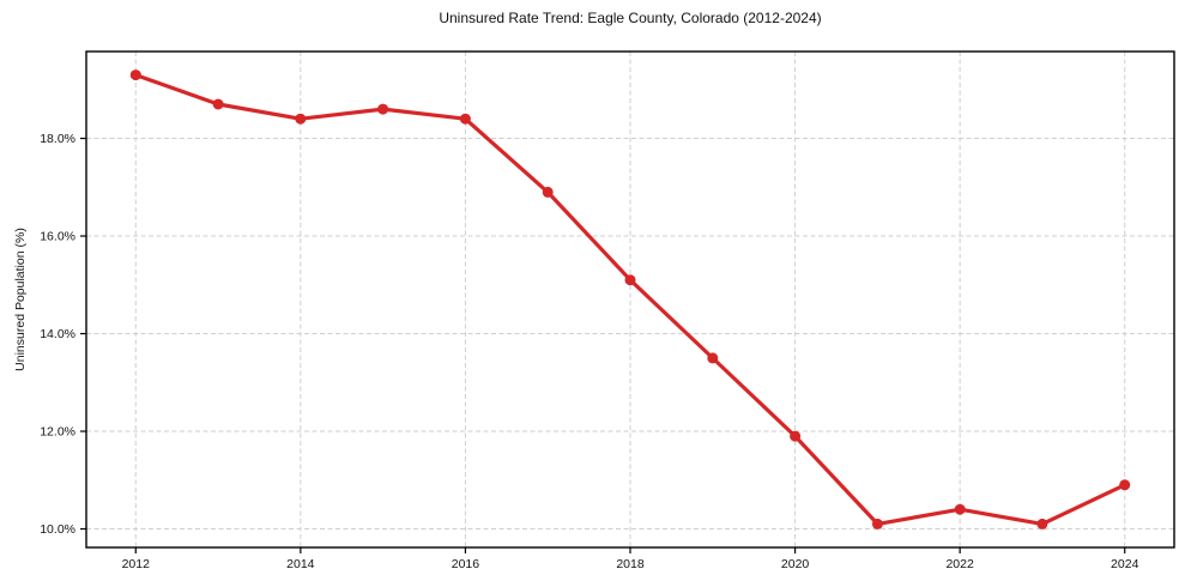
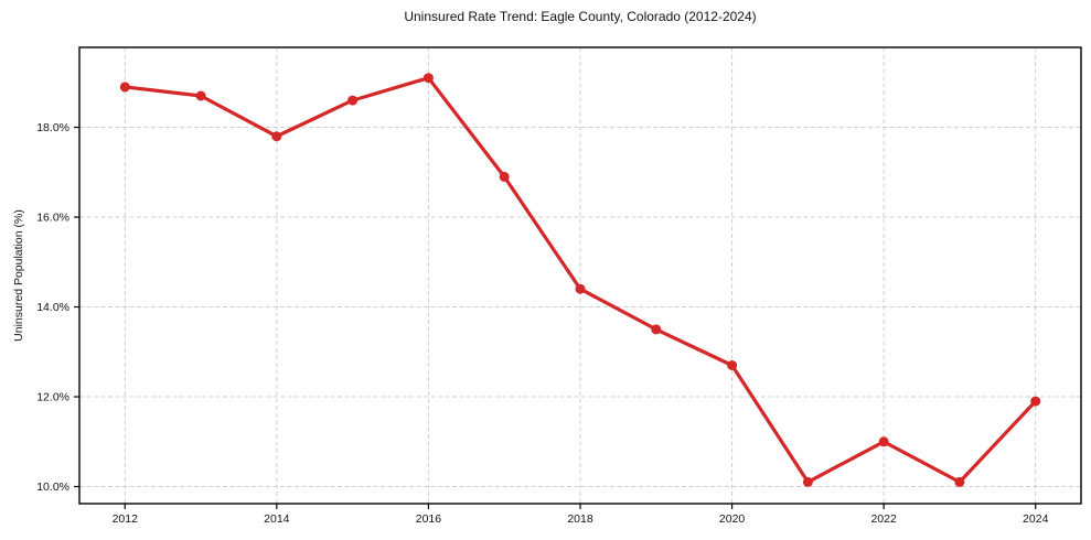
2012: 19.3% -> 18.9%
2014: 18.4% -> 17.8%
2016: 18.4% -> 19.1%
2018: 15.1% -> 14.4%
2020: 11.9% -> 12.7%
2022: 10.4% -> 11.0%
2024: 10.9% -> 11.9%
